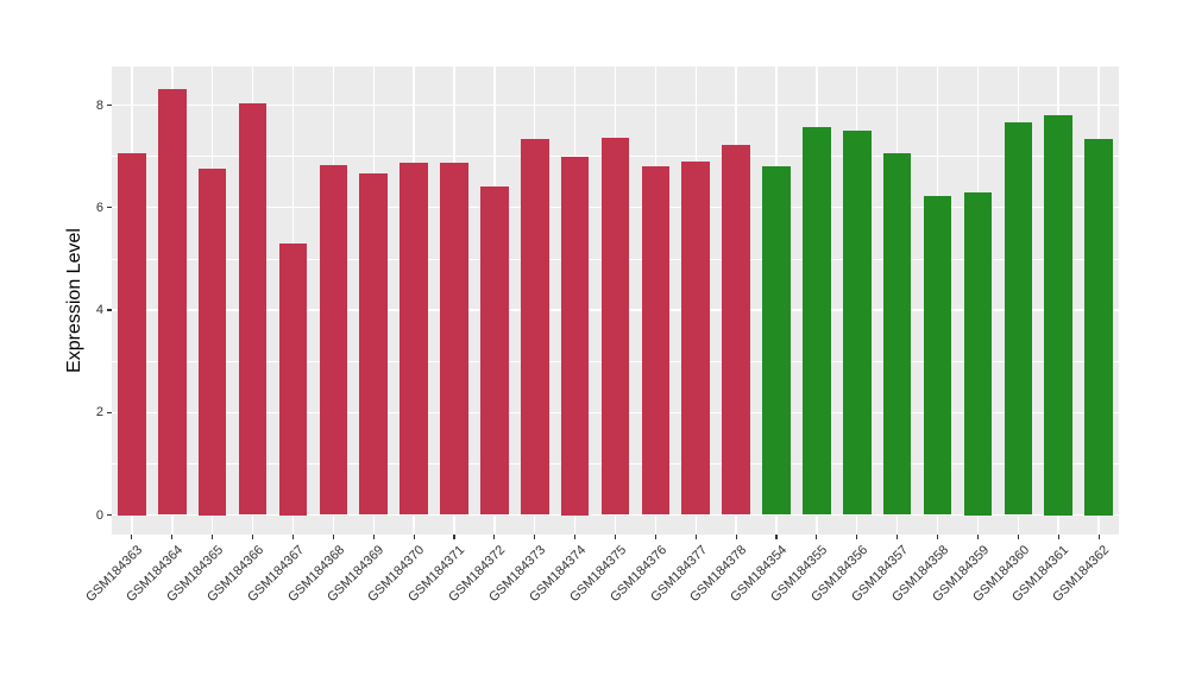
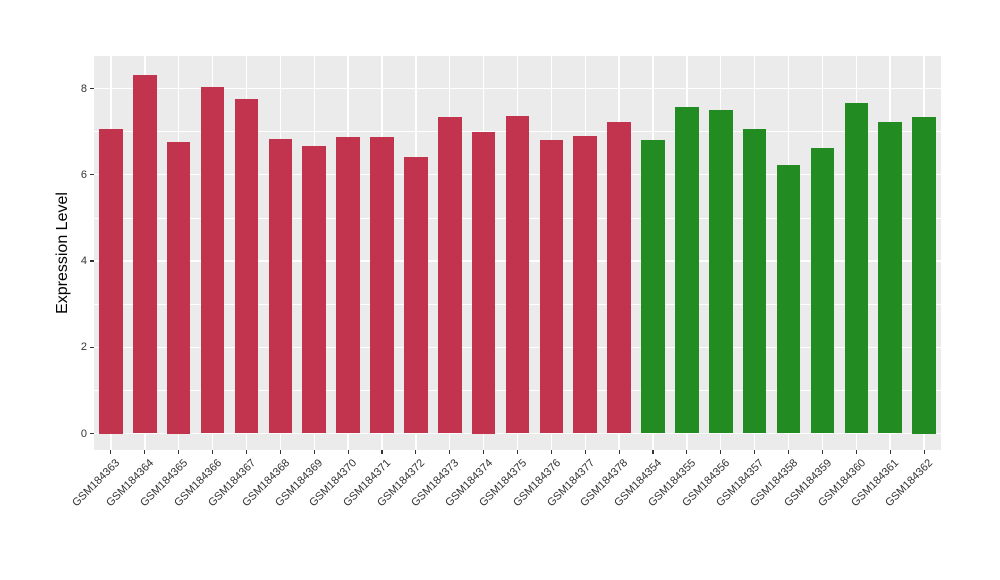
GSM184367: 5.3 -> 7.8
GSM184359: 6.3 -> 6.6
GSM184361: 7.8 -> 7.2
